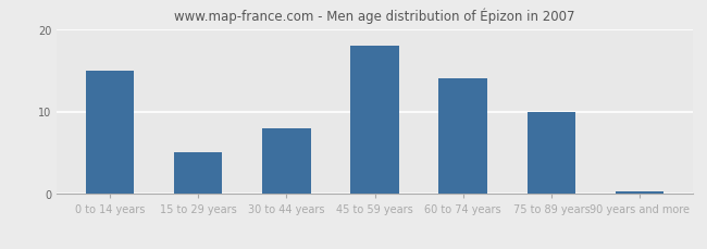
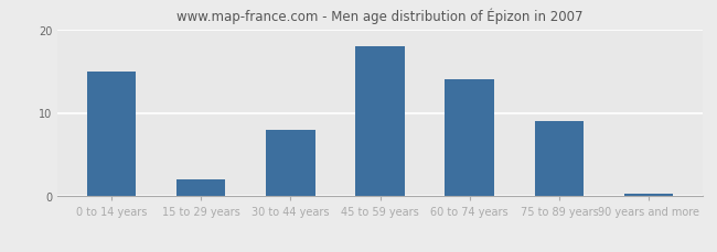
15 to 29 years: 5.0 -> 2.0
75 to 89 years: 10.0 -> 9.0
